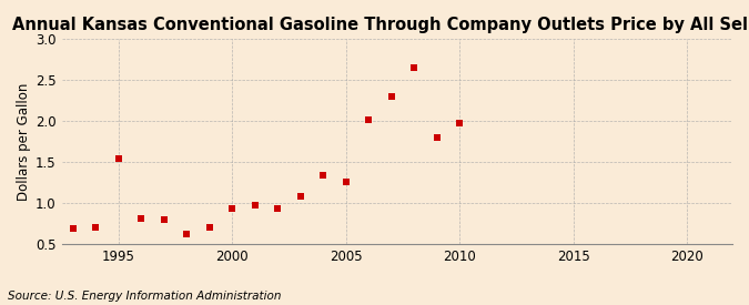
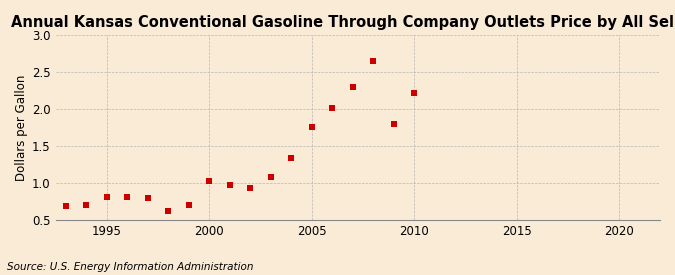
1995: 1.54 -> 0.81
2000: 0.94 -> 1.03
2005: 1.26 -> 1.76
2010: 1.98 -> 2.22
